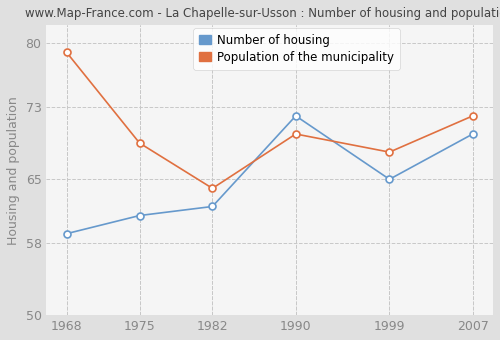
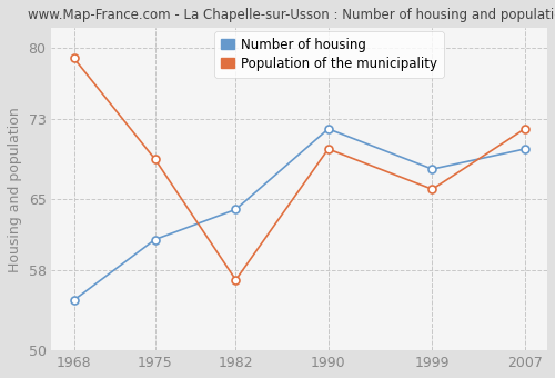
Number of housing/1968: 59 -> 55
Number of housing/1982: 62 -> 64
Population of the municipality/1982: 64 -> 57
Number of housing/1999: 65 -> 68
Population of the municipality/1999: 68 -> 66
